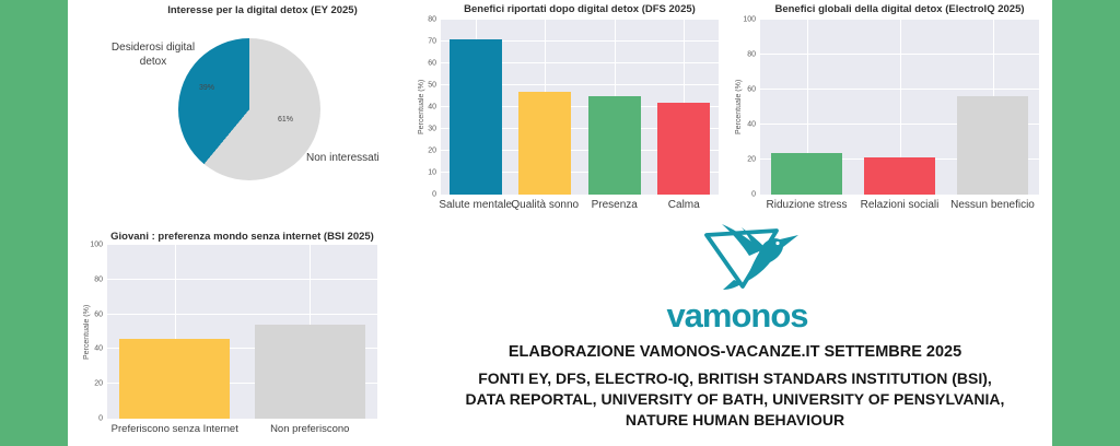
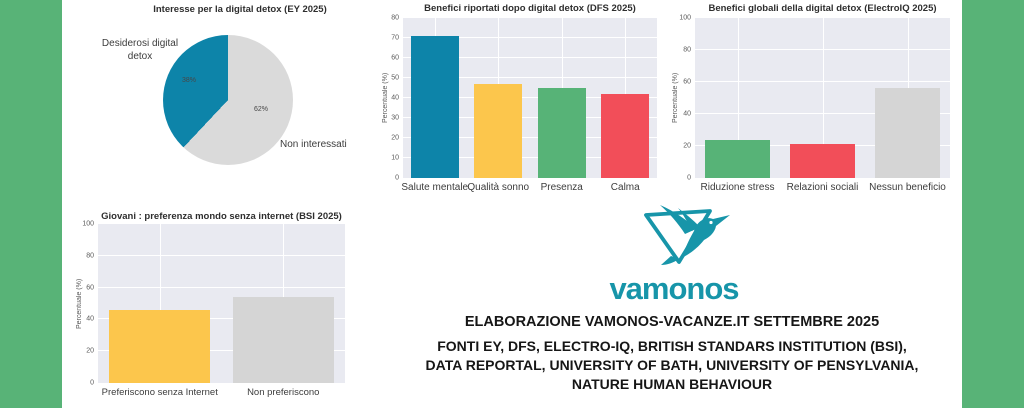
Interesse per la digital detox (EY 2025)/Desiderosi digital detox: 39% -> 38%
Interesse per la digital detox (EY 2025)/Non interessati: 61% -> 62%
